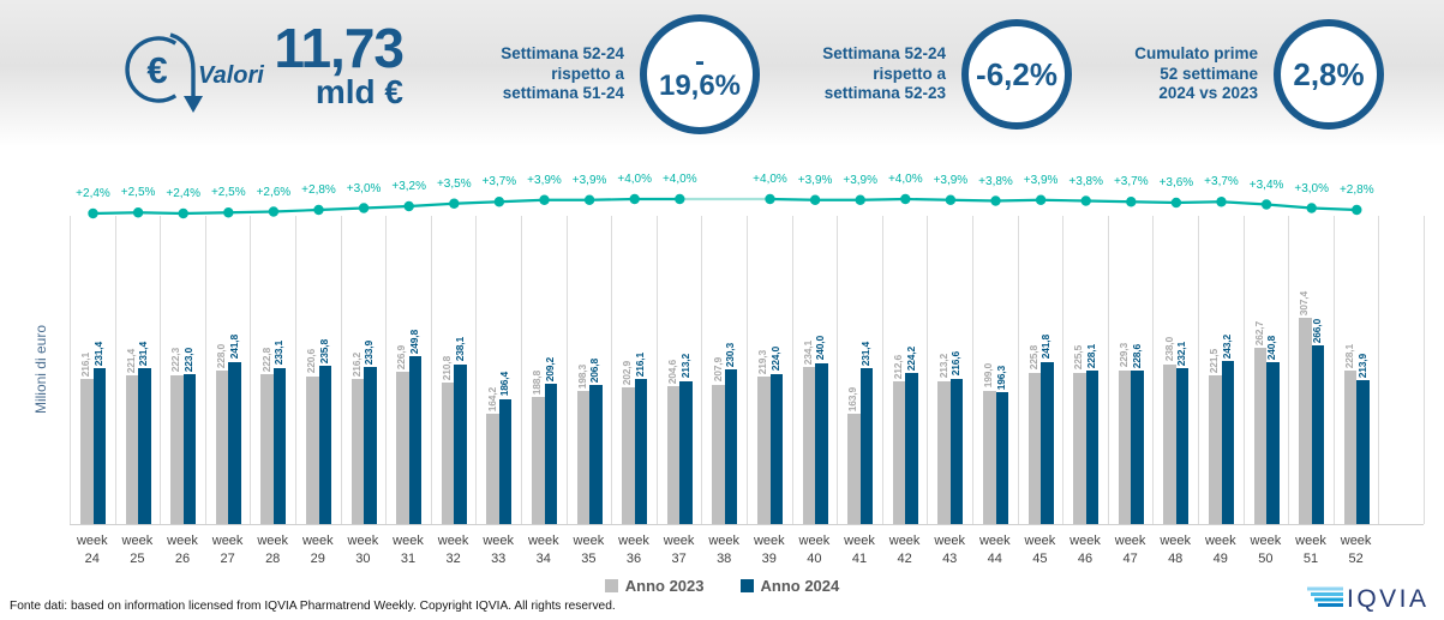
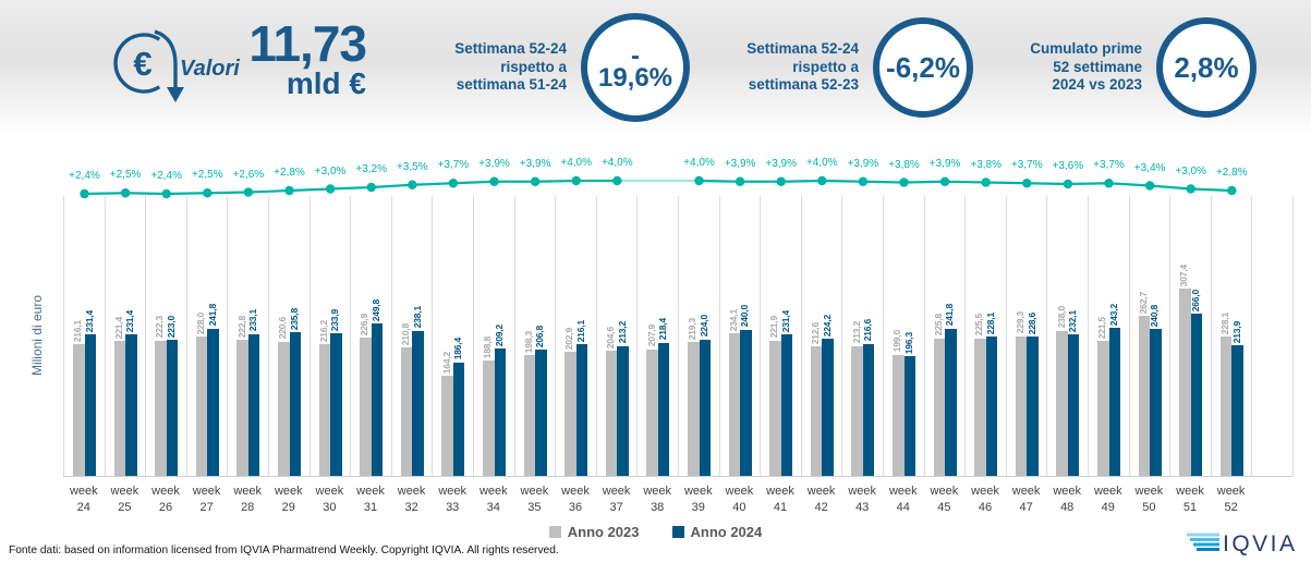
Anno 2024/week 38: 230,3 -> 218,4
Anno 2023/week 41: 163,9 -> 221,9
